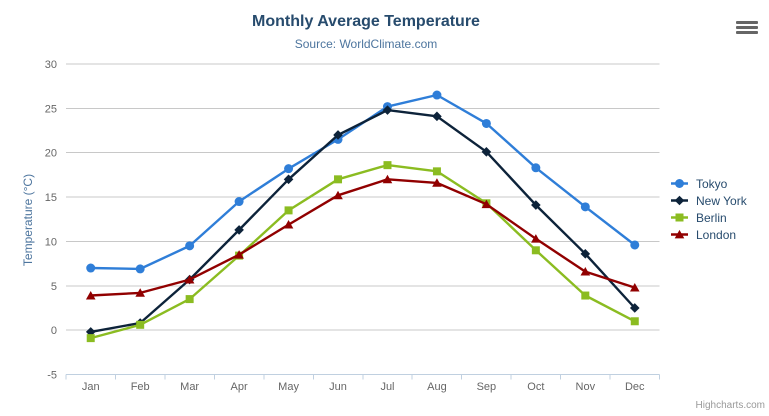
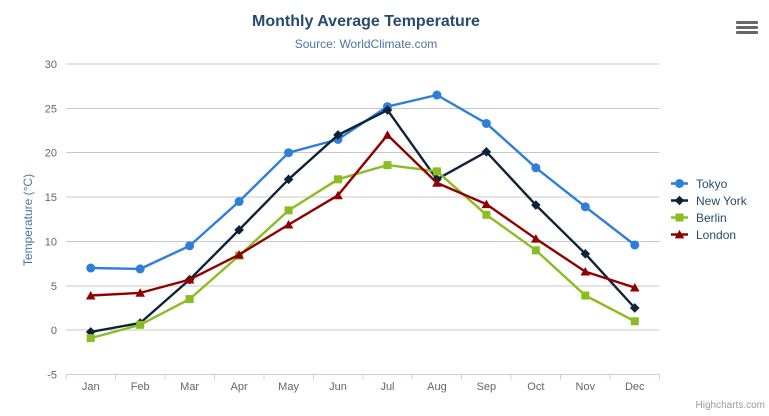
Tokyo/May: 18 -> 20
London/Jul: 17 -> 22
New York/Aug: 24 -> 17
Berlin/Sep: 14 -> 13
